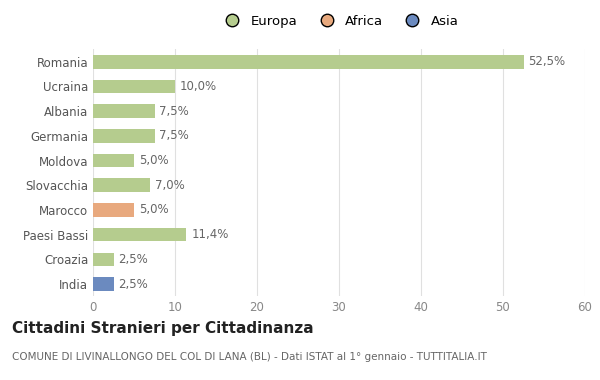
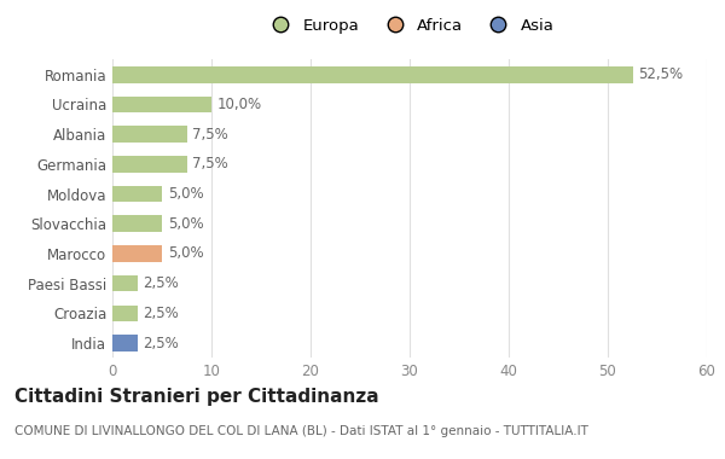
Slovacchia: 7,0% -> 5,0%
Paesi Bassi: 11,4% -> 2,5%
